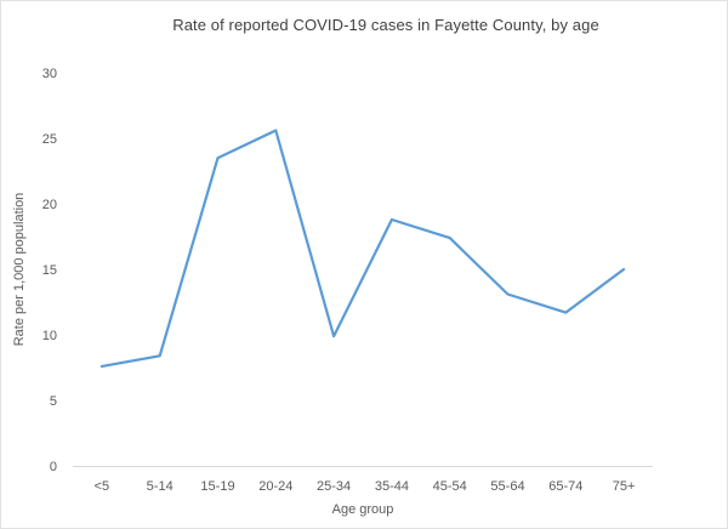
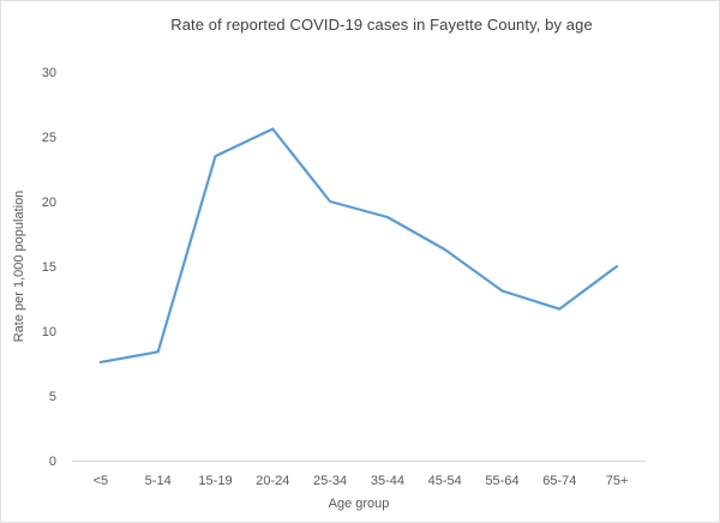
25-34: 9.9 -> 20.0
45-54: 17.4 -> 16.3
